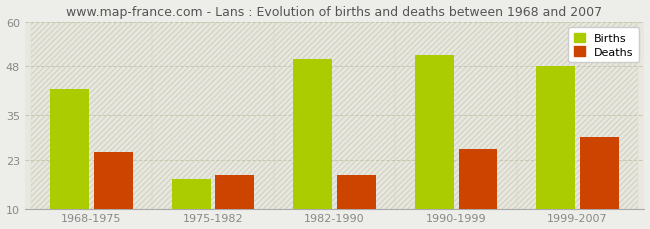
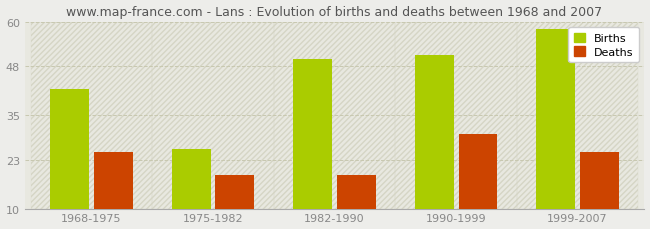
Births/1975-1982: 18 -> 26
Deaths/1990-1999: 26 -> 30
Births/1999-2007: 48 -> 58
Deaths/1999-2007: 29 -> 25
